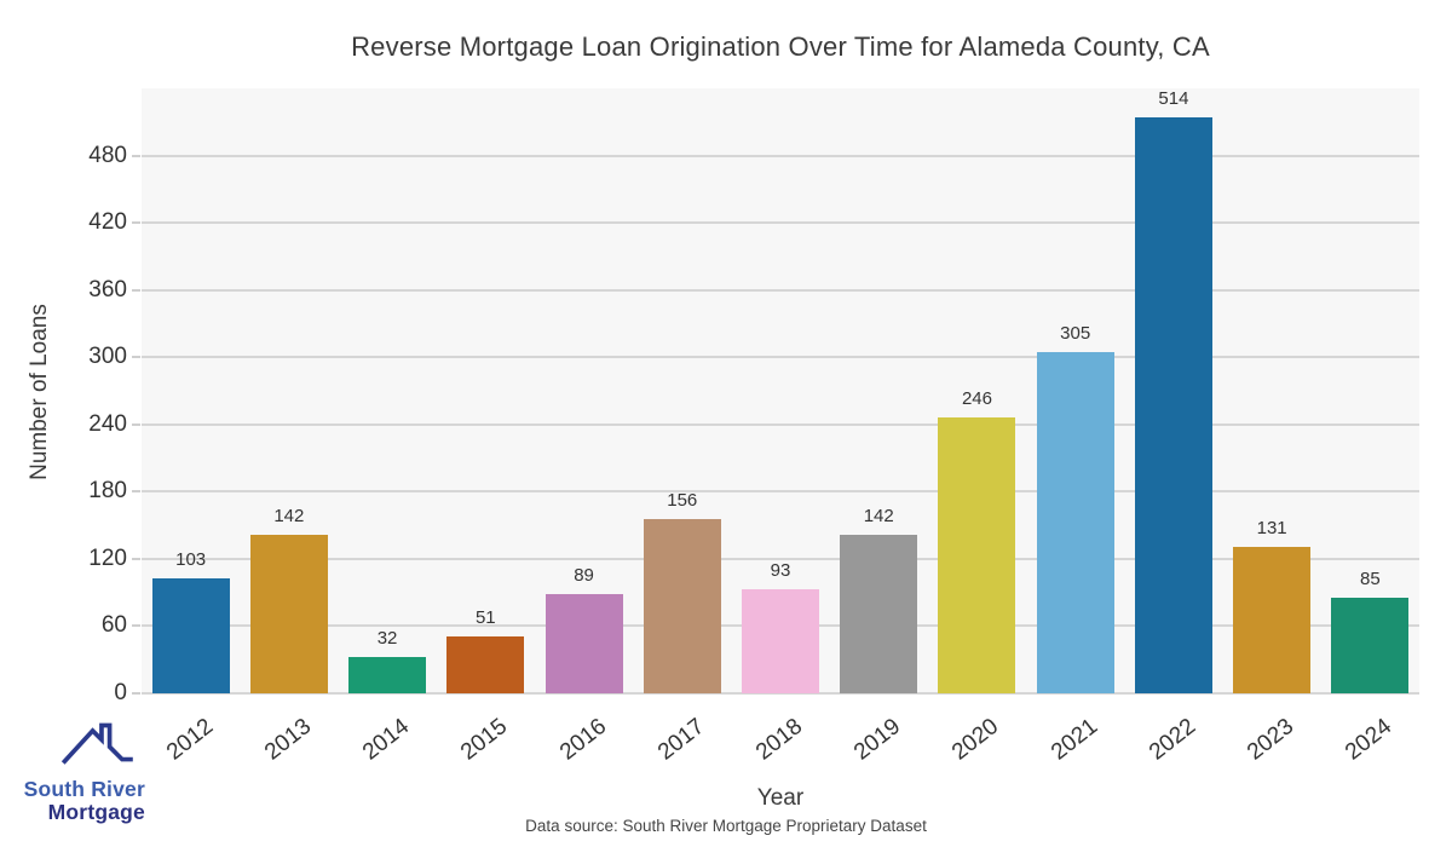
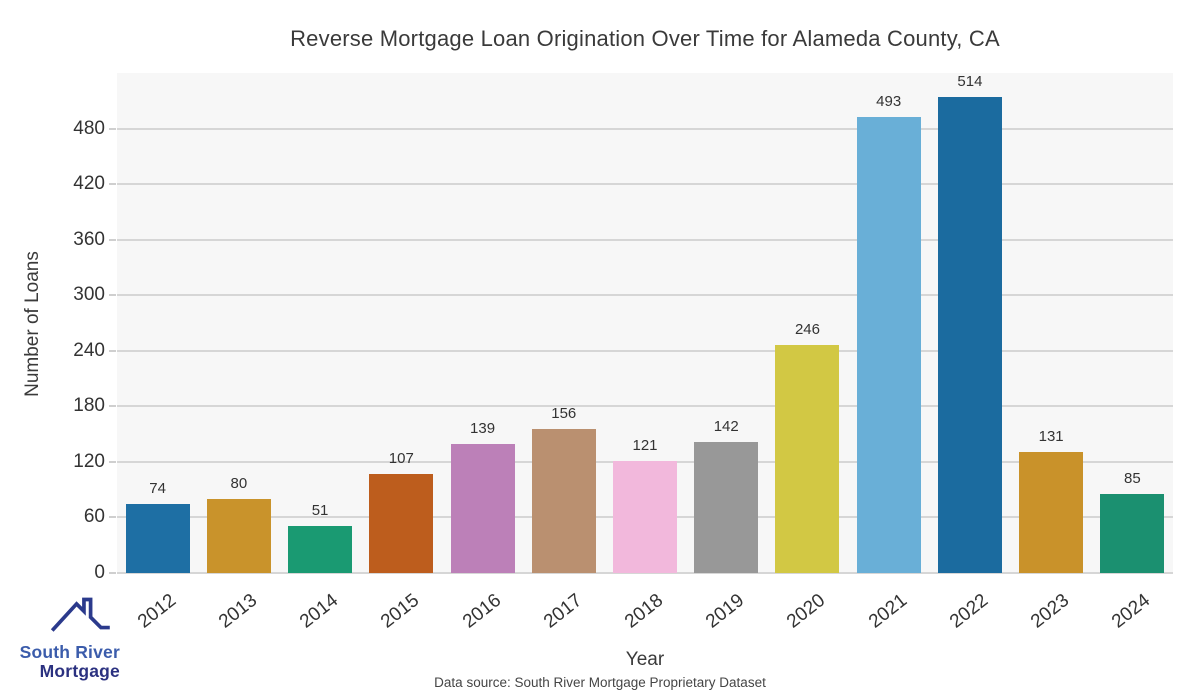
2012: 103 -> 74
2013: 142 -> 80
2014: 32 -> 51
2015: 51 -> 107
2016: 89 -> 139
2018: 93 -> 121
2021: 305 -> 493
